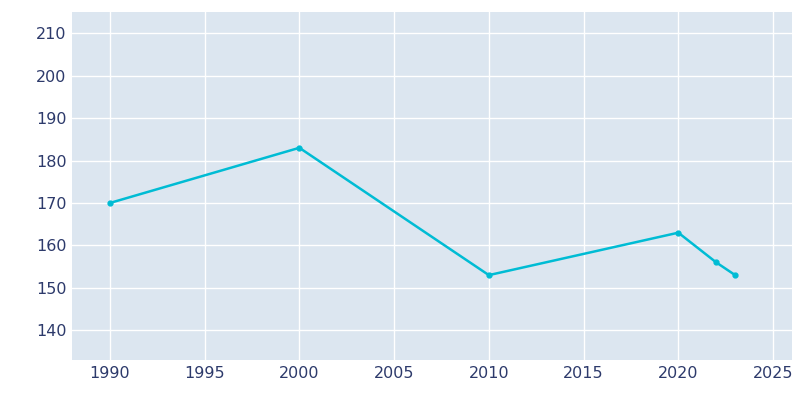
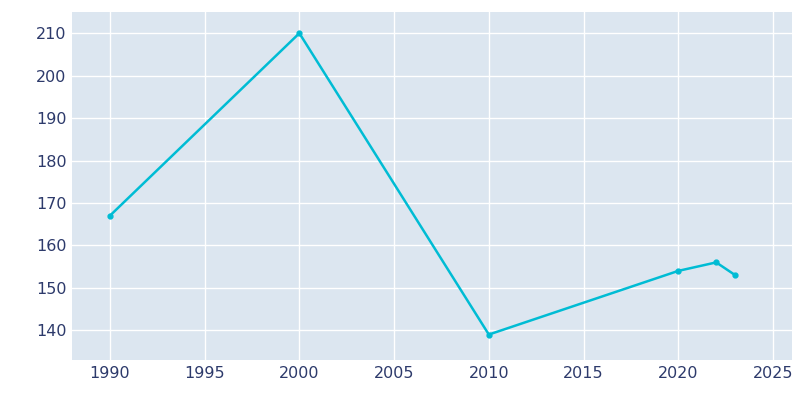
1990: 170 -> 167
2000: 183 -> 210
2010: 153 -> 139
2020: 163 -> 154
